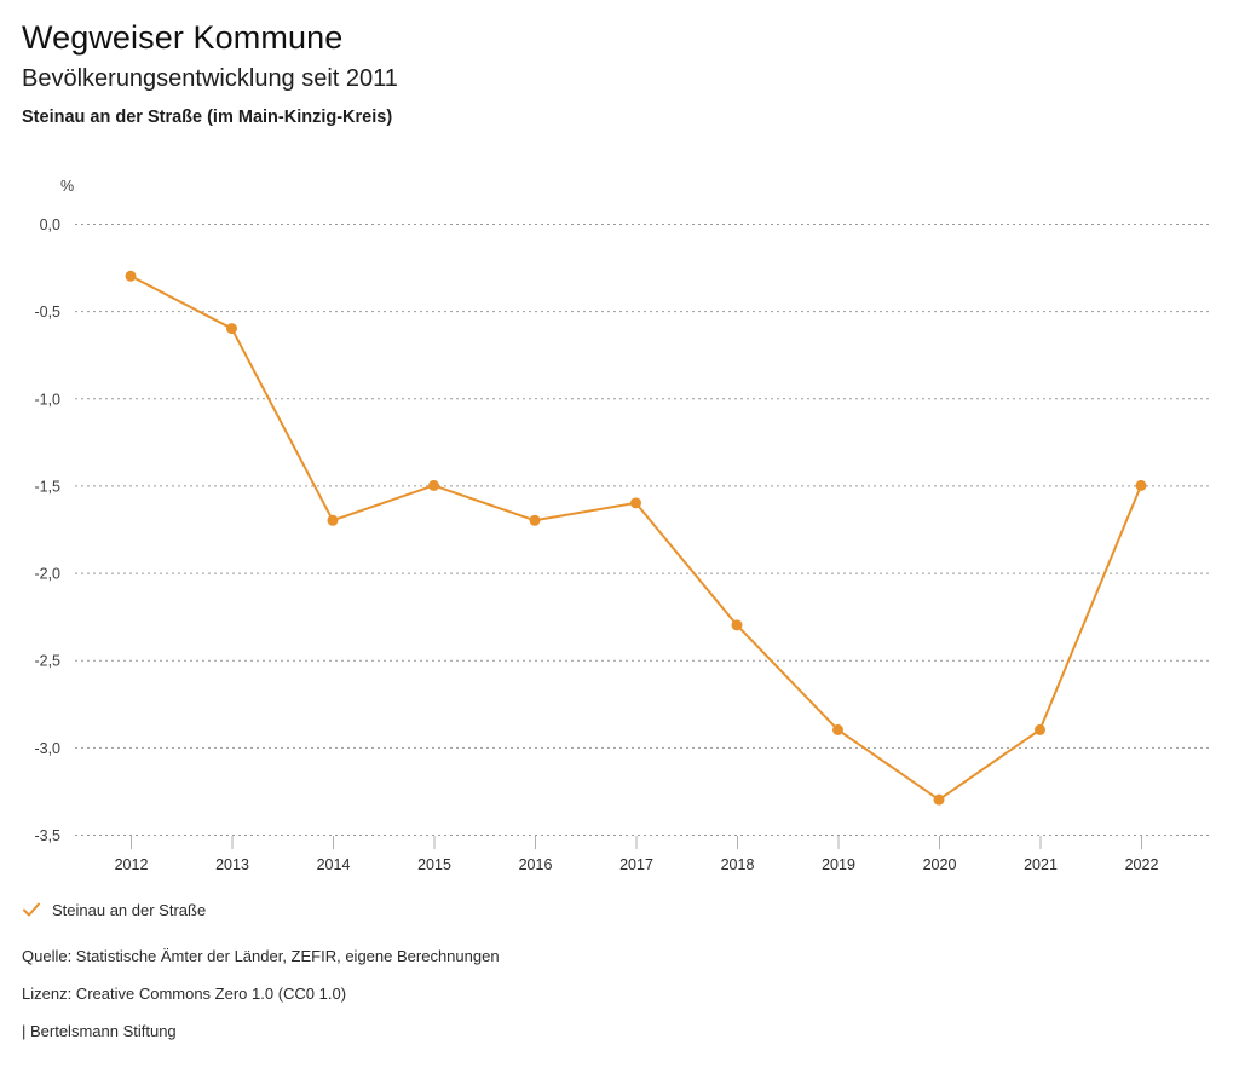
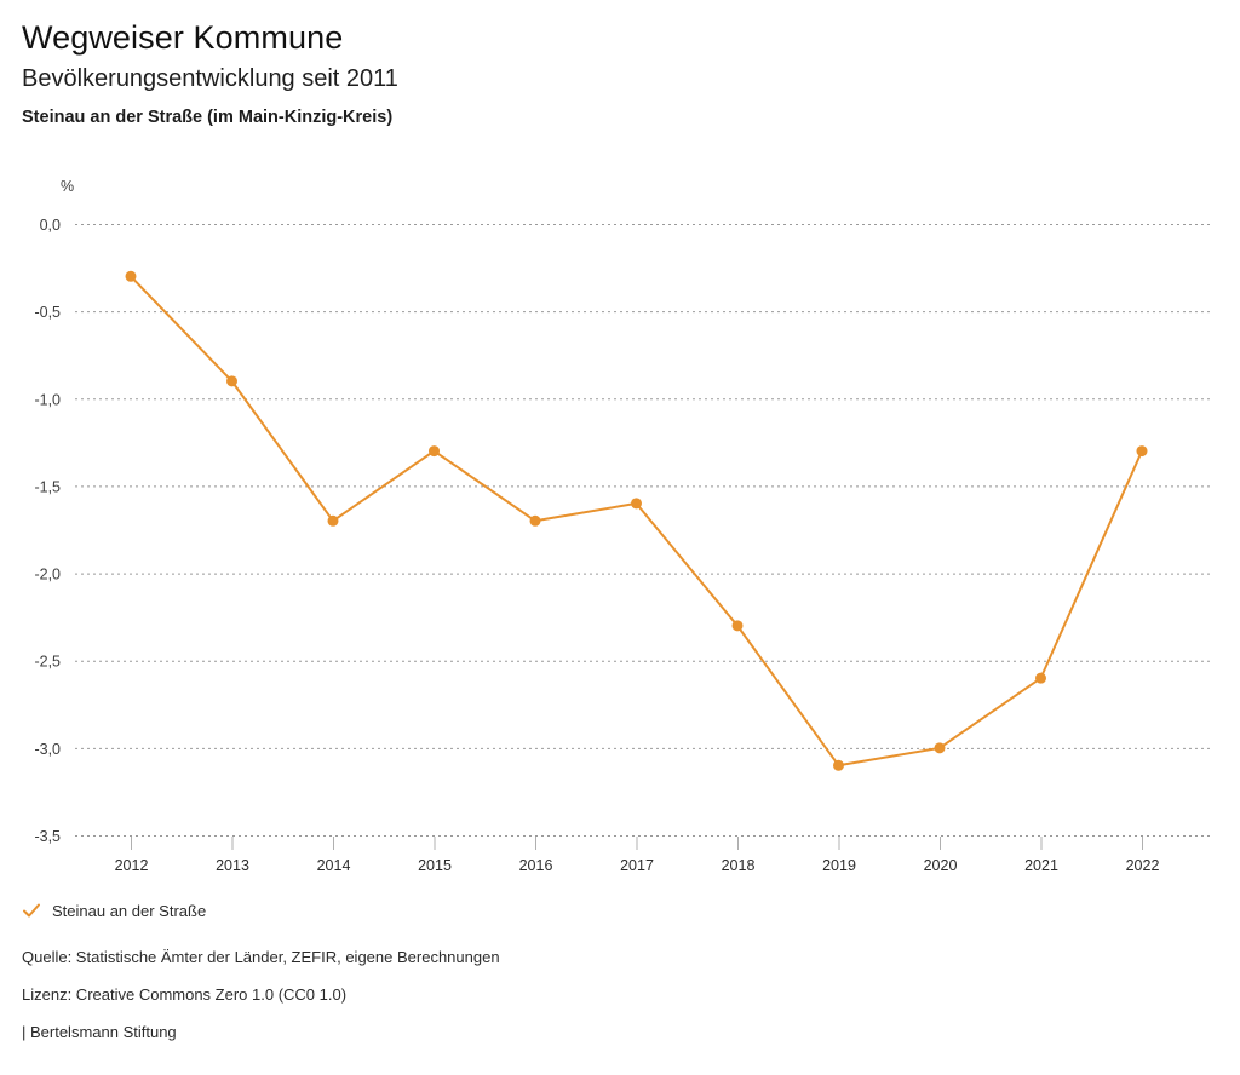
2013: -0,6 -> -0,9
2015: -1,5 -> -1,3
2019: -2,9 -> -3,1
2020: -3,3 -> -3,0
2021: -2,9 -> -2,6
2022: -1,5 -> -1,3
